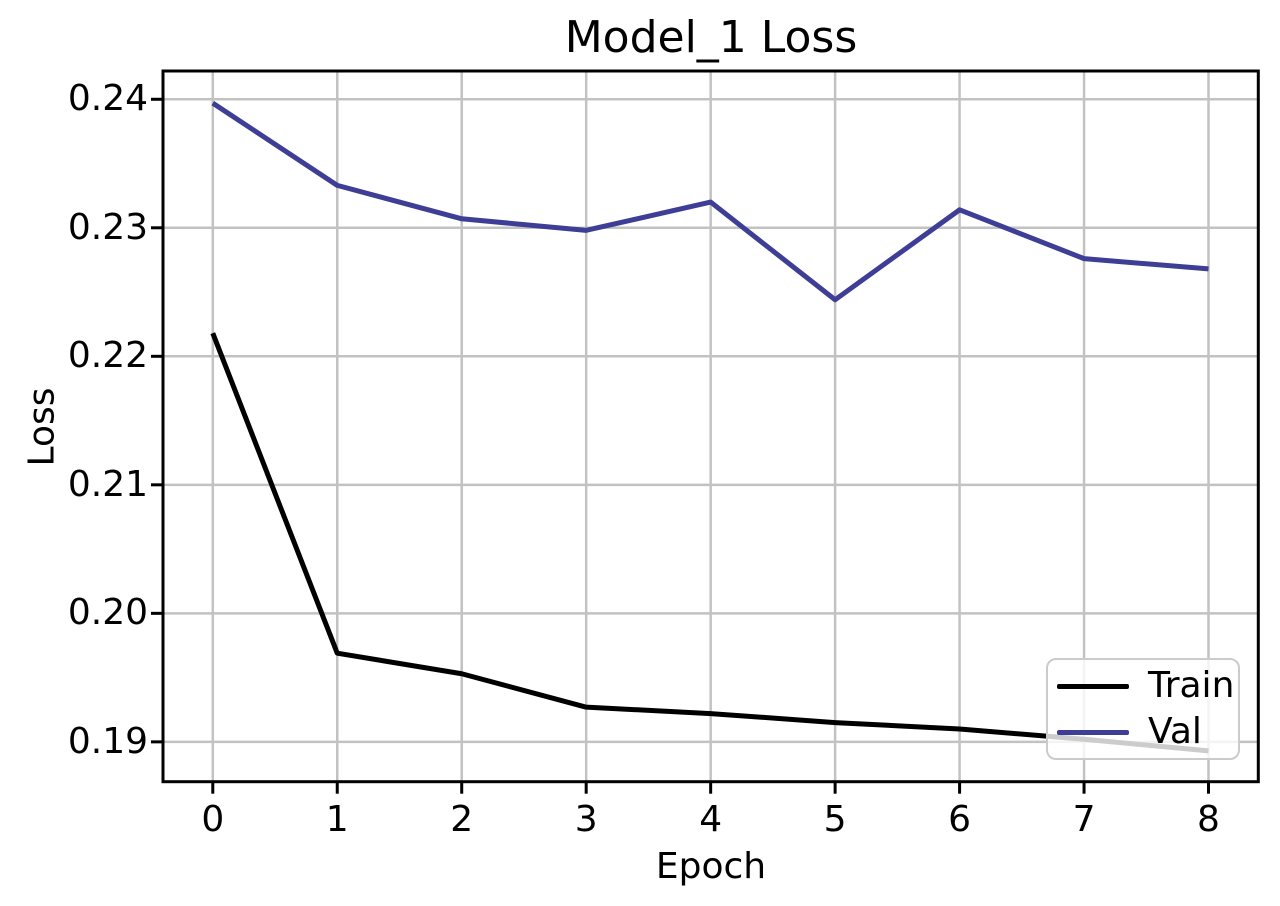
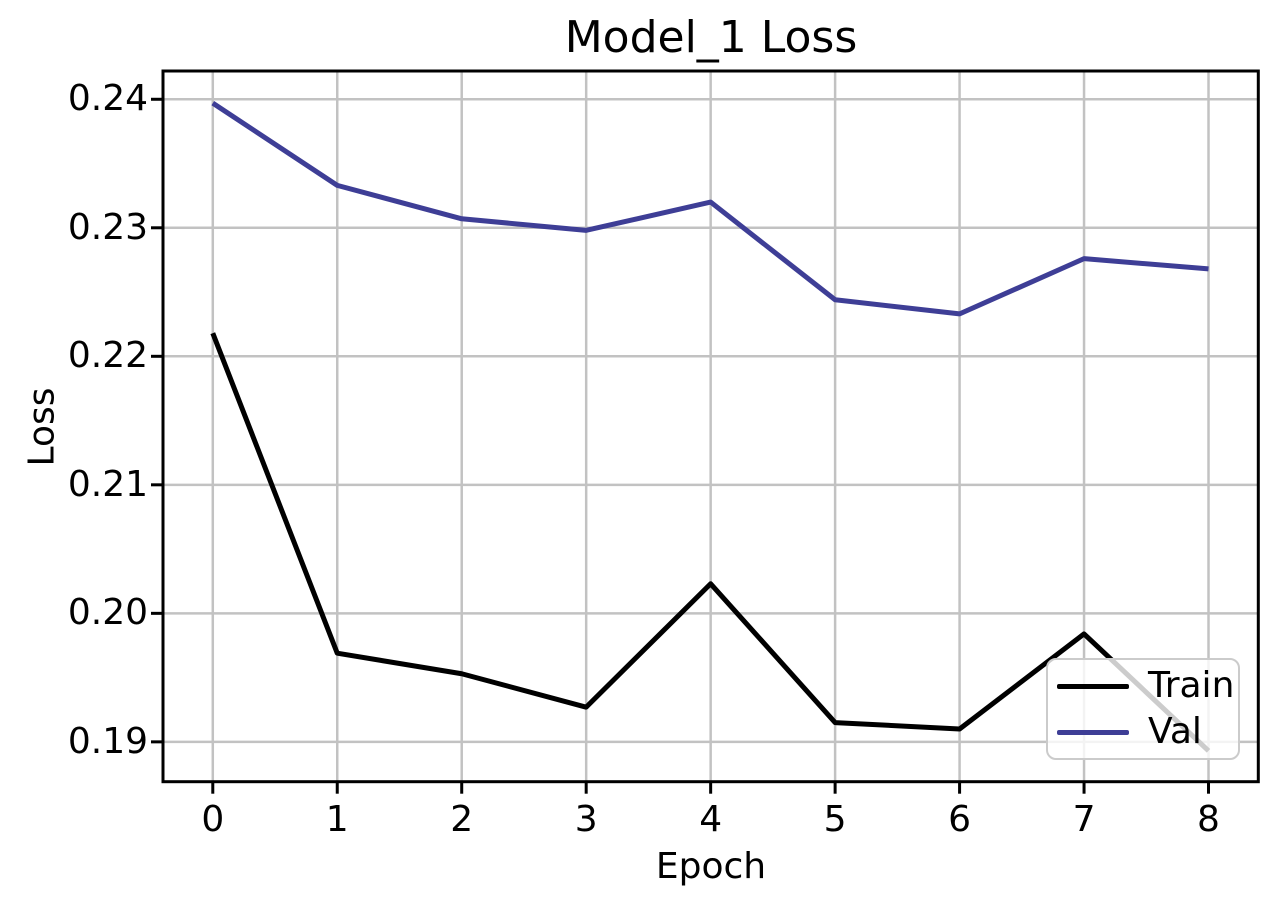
Train/4: 0.1922 -> 0.2023
Val/6: 0.2314 -> 0.2233
Train/7: 0.1902 -> 0.1984
